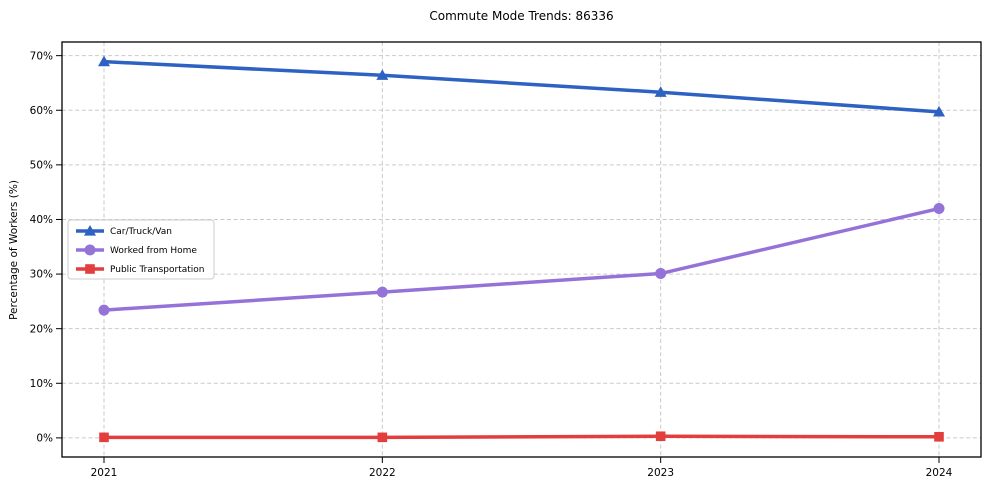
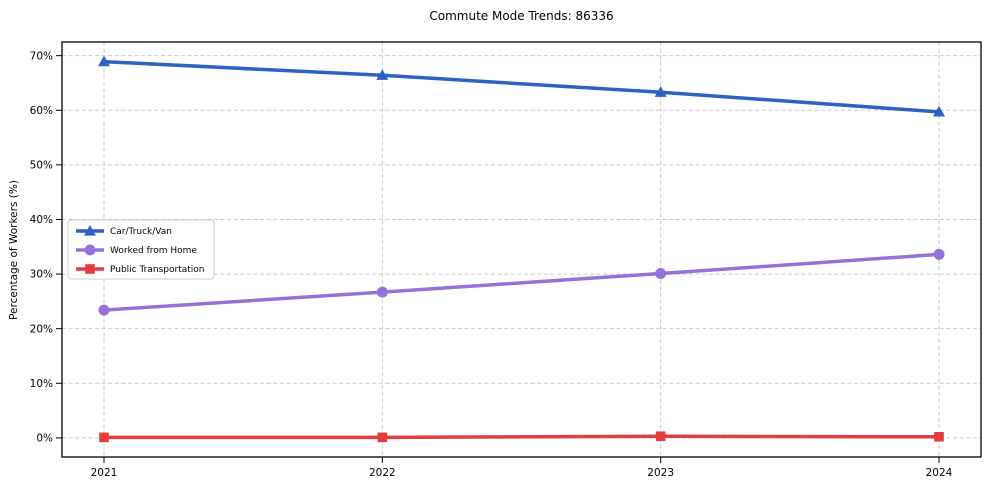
Worked from Home/2024: 42% -> 34%
